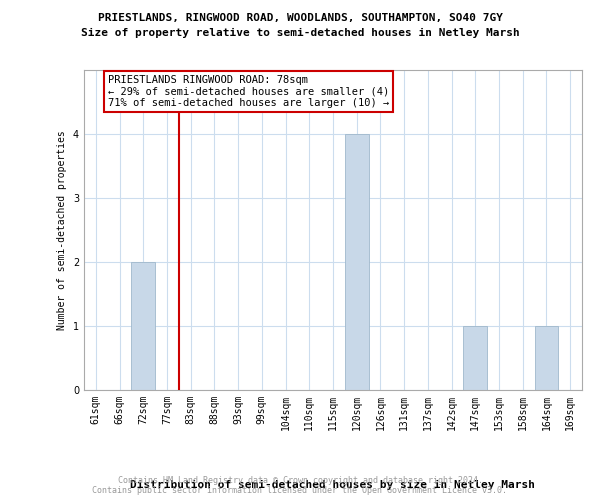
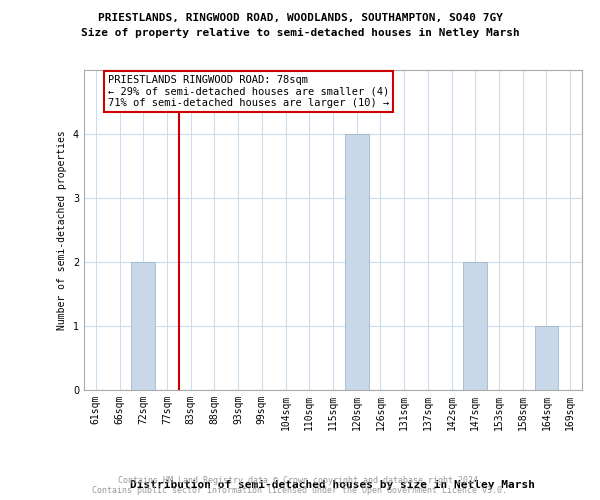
147sqm: 1 -> 2
